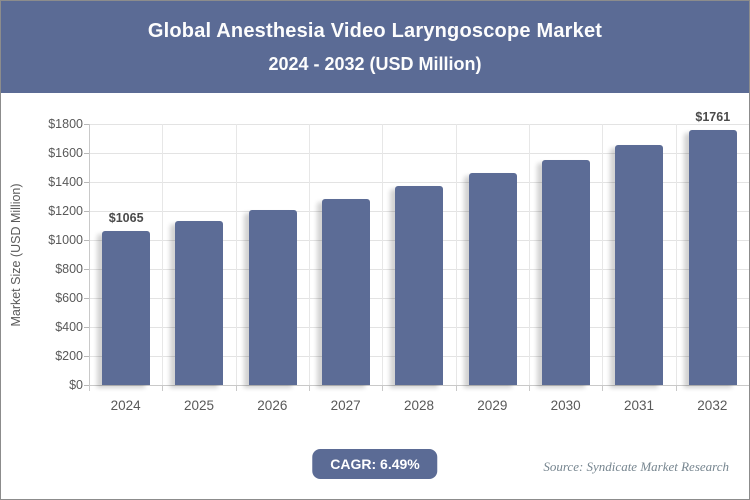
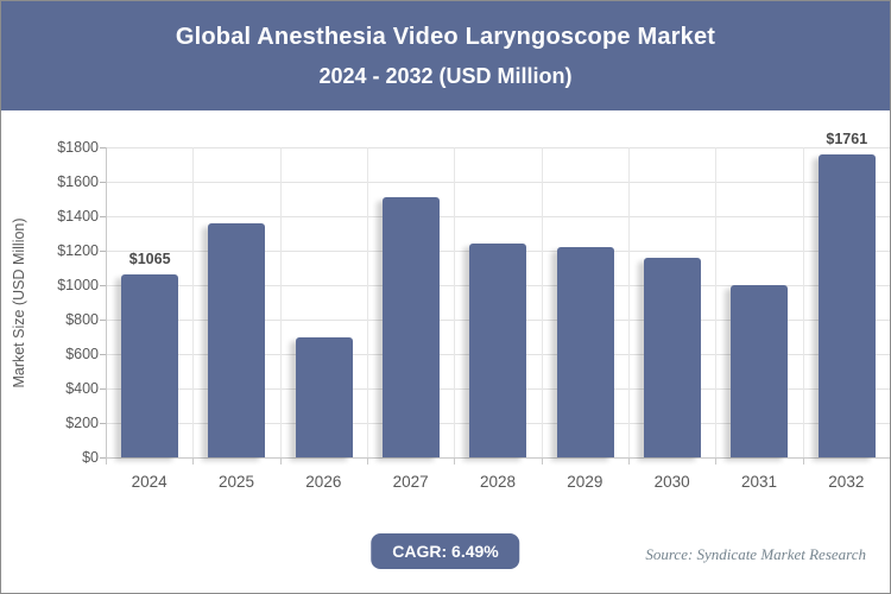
2025: $1130 -> $1360
2026: $1210 -> $700
2027: $1290 -> $1510
2028: $1370 -> $1240
2029: $1460 -> $1220
2030: $1550 -> $1160
2031: $1650 -> $1000
